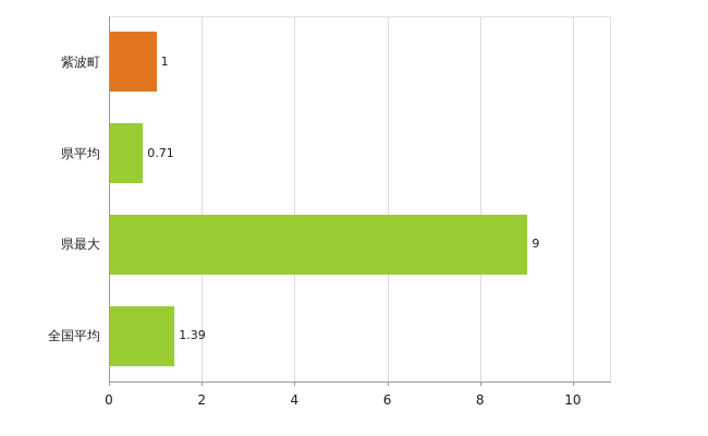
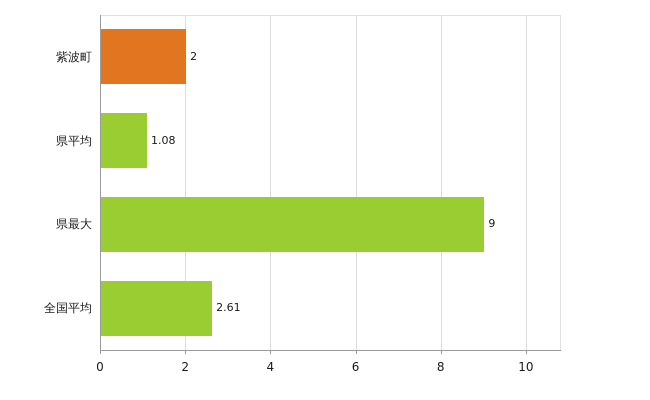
紫波町: 1 -> 2
県平均: 0.71 -> 1.08
全国平均: 1.39 -> 2.61
